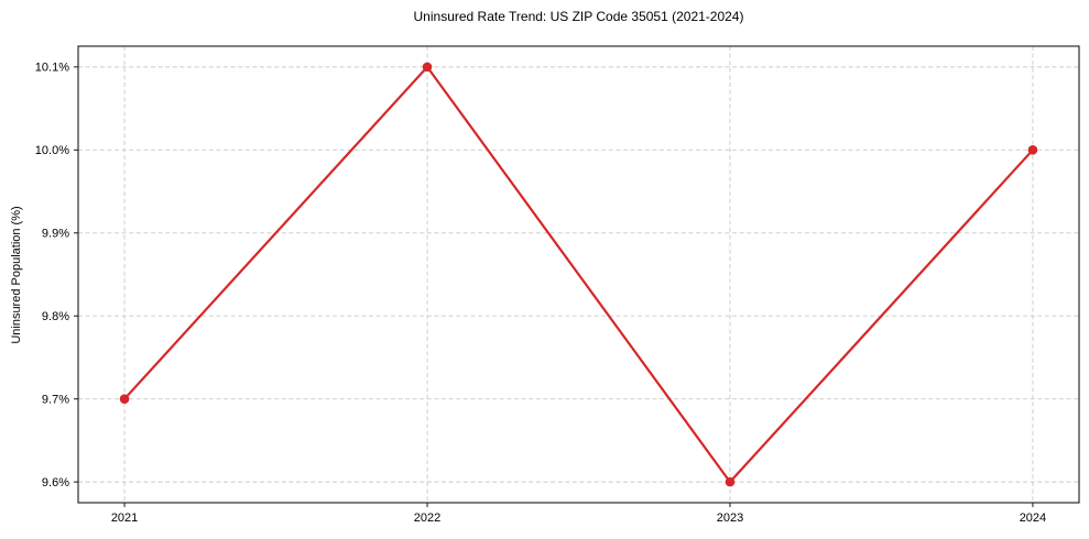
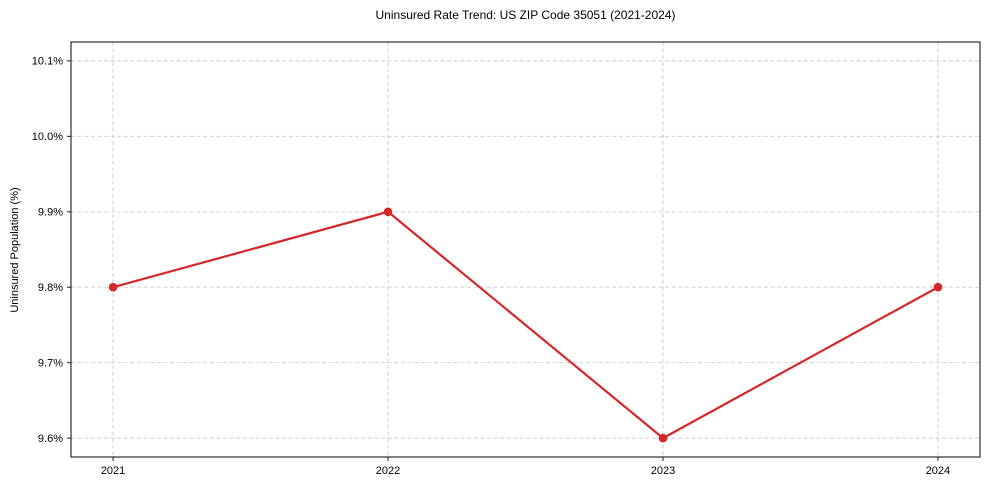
2021: 9.7% -> 9.8%
2022: 10.1% -> 9.9%
2024: 10.0% -> 9.8%
